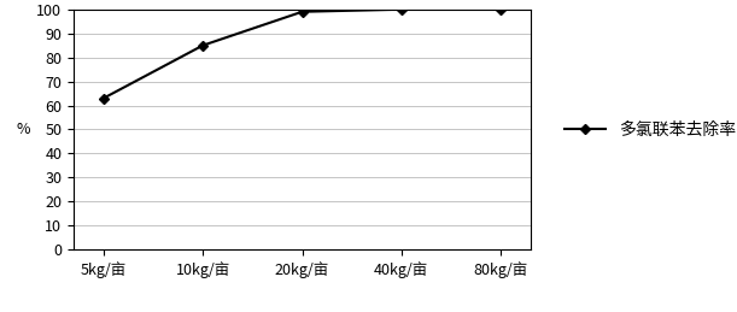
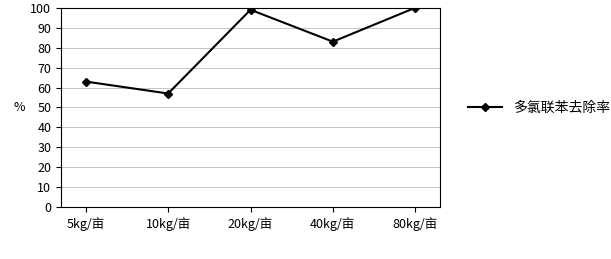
10kg/亩: 85 -> 57
40kg/亩: 100 -> 83
